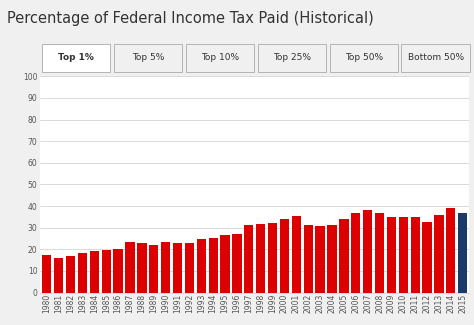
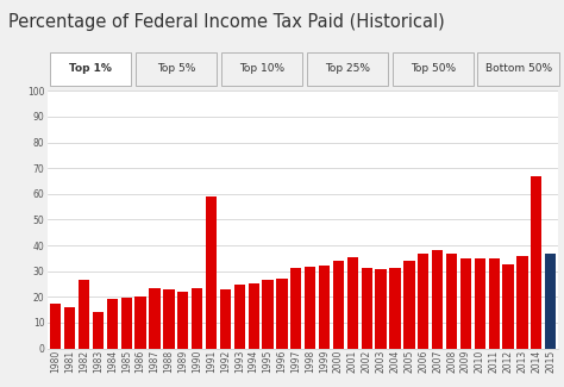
1982: 17.0 -> 26.5
1983: 18.3 -> 14.0
1991: 22.9 -> 59.0
2014: 39.0 -> 67.0
